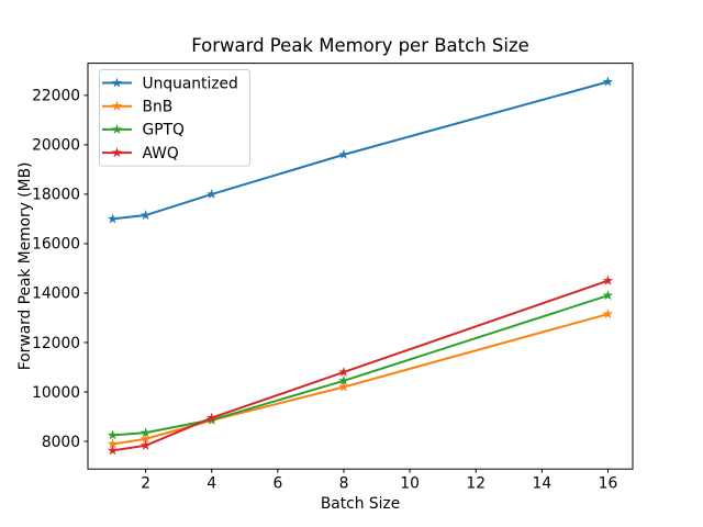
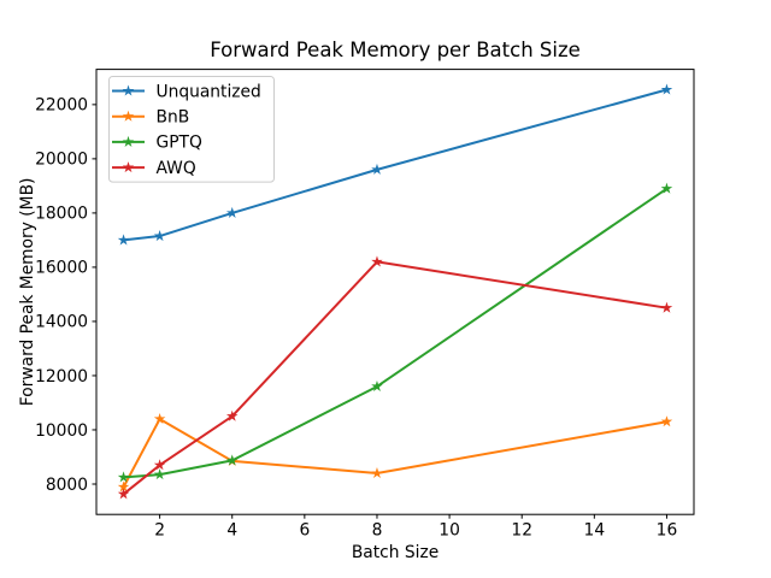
BnB/2: 8100 -> 10400
AWQ/2: 7800 -> 8700
AWQ/4: 9000 -> 10500
BnB/8: 10200 -> 8400
GPTQ/8: 10400 -> 11600
AWQ/8: 10800 -> 16200
BnB/16: 13200 -> 10300
GPTQ/16: 13900 -> 18900
